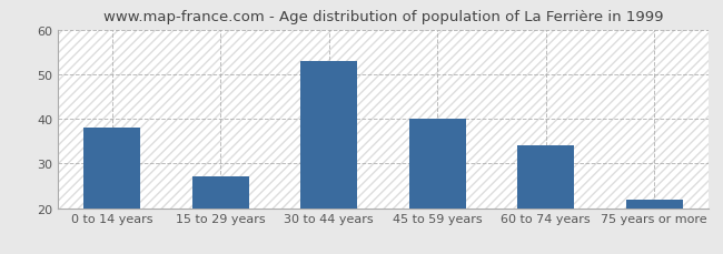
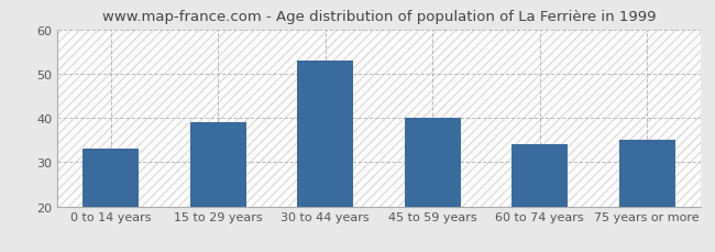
0 to 14 years: 38 -> 33
15 to 29 years: 27 -> 39
75 years or more: 22 -> 35
